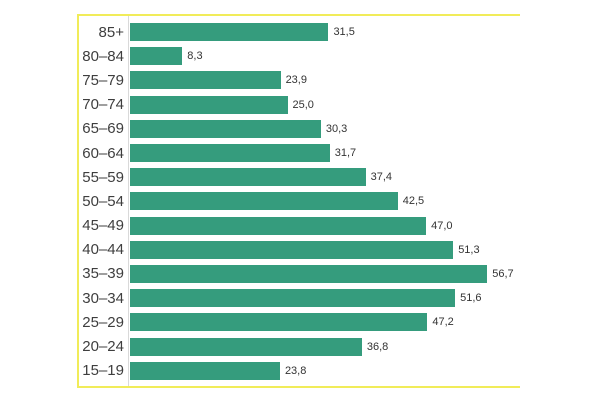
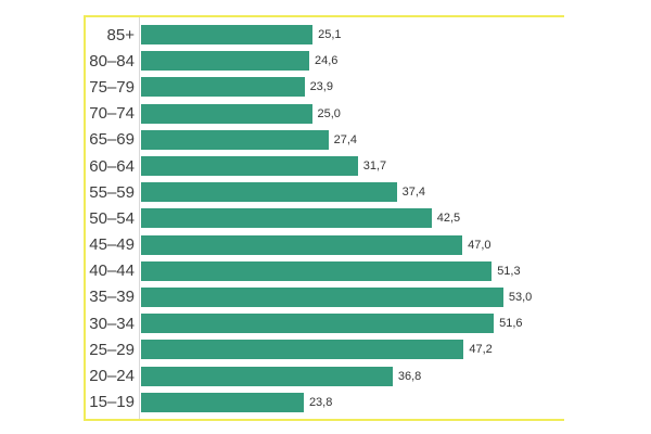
85+: 31,5 -> 25,1
80–84: 8,3 -> 24,6
65–69: 30,3 -> 27,4
35–39: 56,7 -> 53,0
